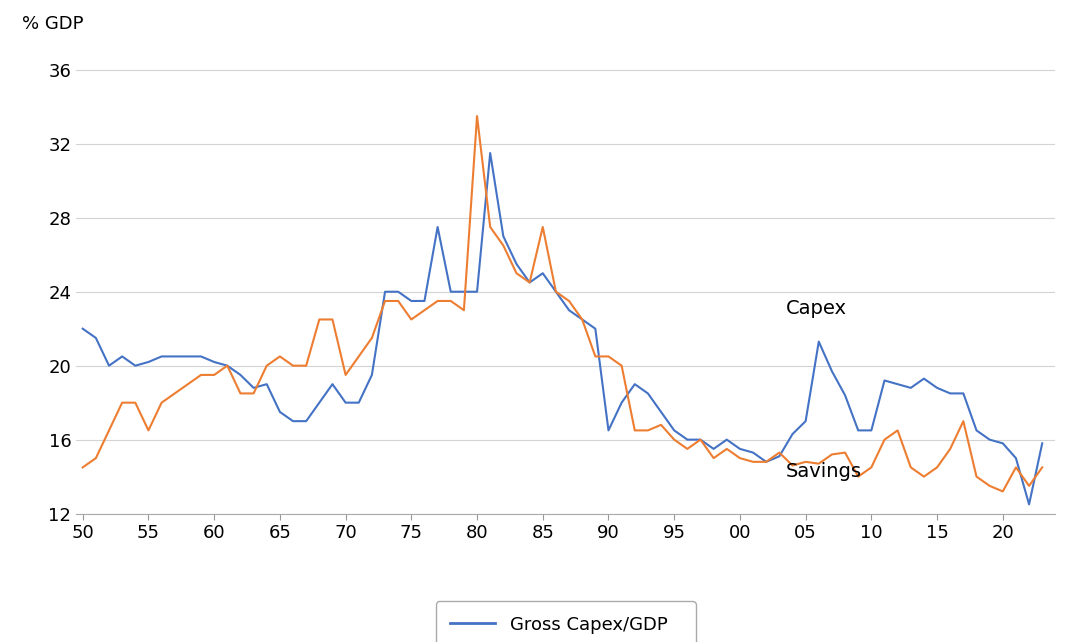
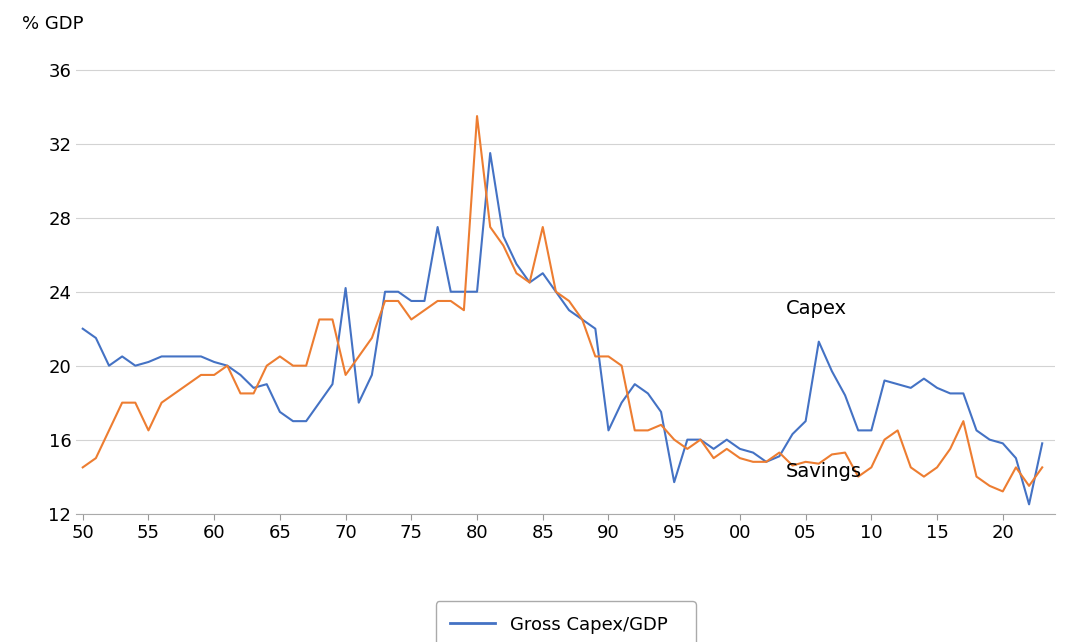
Gross Capex/GDP/70: 18.0 -> 24.2
Gross Capex/GDP/95: 16.5 -> 13.7
